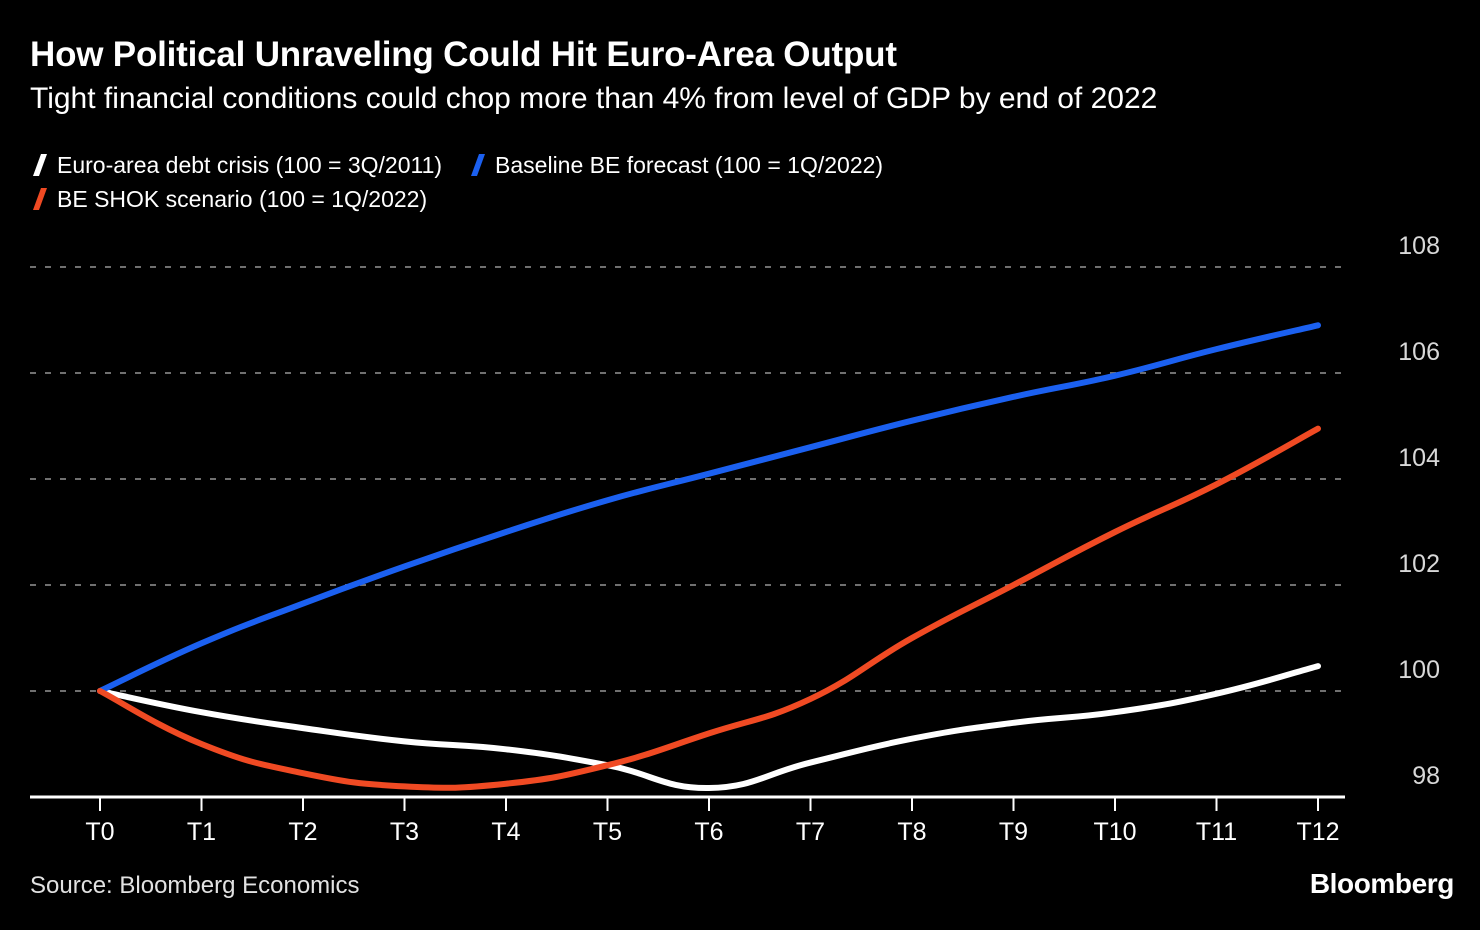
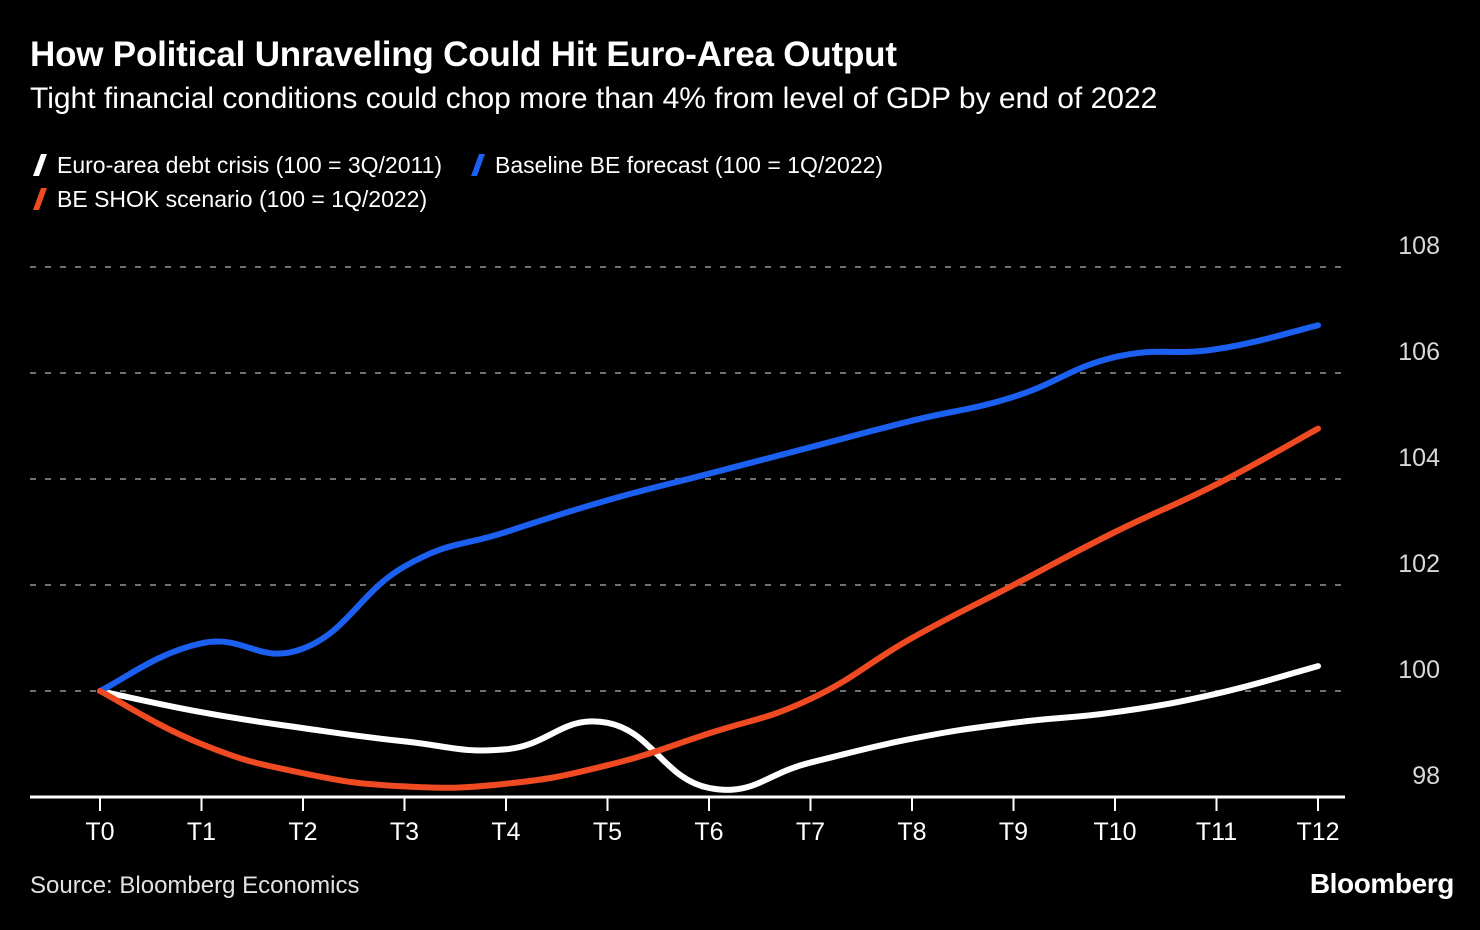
Baseline BE forecast (100 = 1Q/2022)/T2: 101.7 -> 100.8
Euro-area debt crisis (100 = 3Q/2011)/T5: 98.6 -> 99.4
Baseline BE forecast (100 = 1Q/2022)/T10: 106.0 -> 106.3
